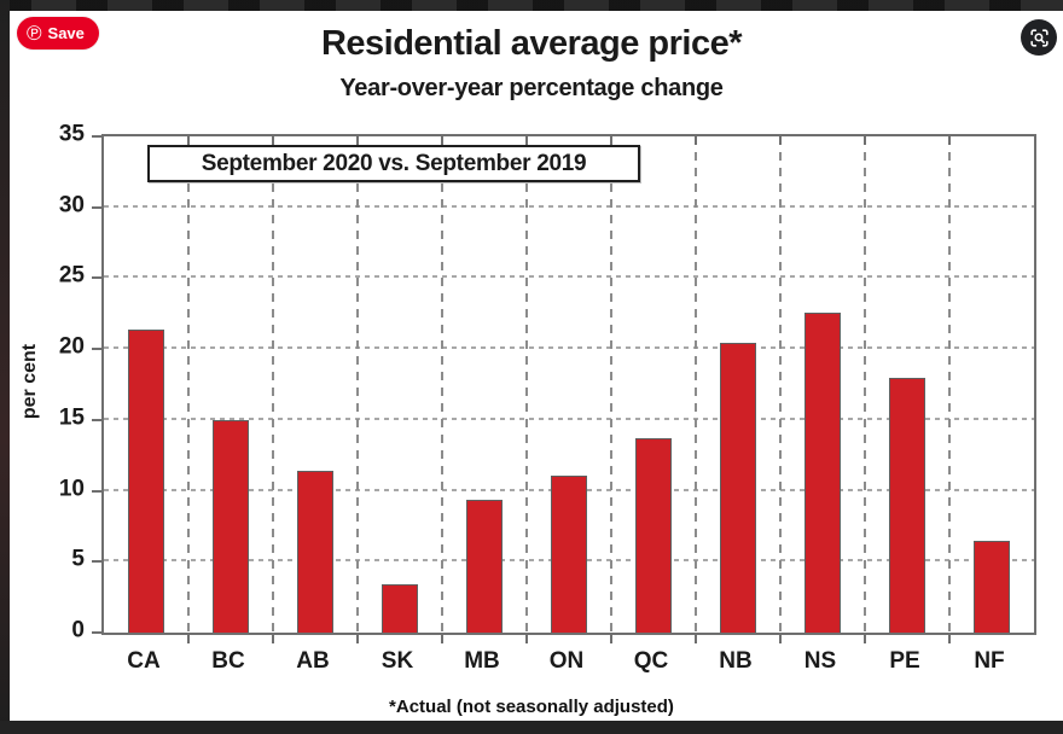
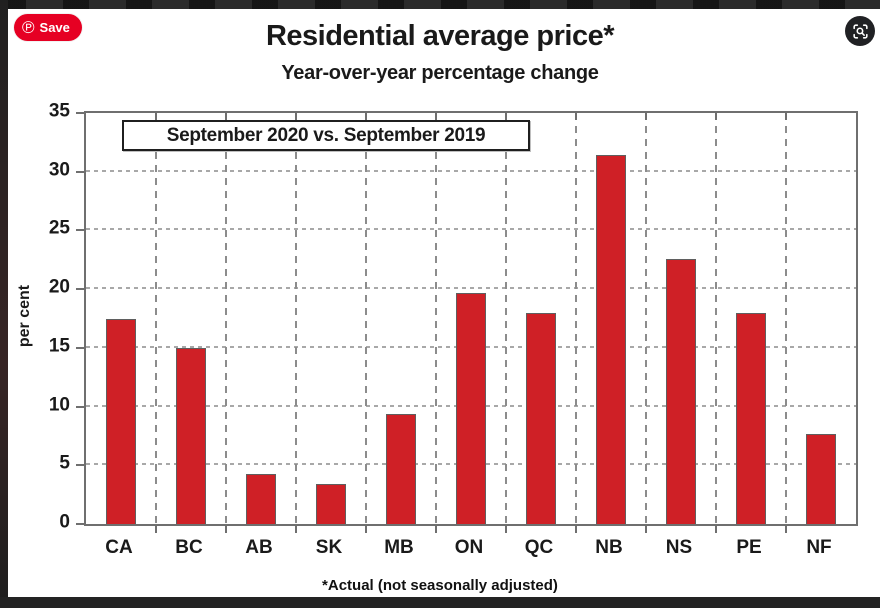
CA: 21.4 -> 17.5
AB: 11.4 -> 4.3
ON: 11.1 -> 19.7
QC: 13.7 -> 18.0
NB: 20.4 -> 31.4
NF: 6.5 -> 7.7
